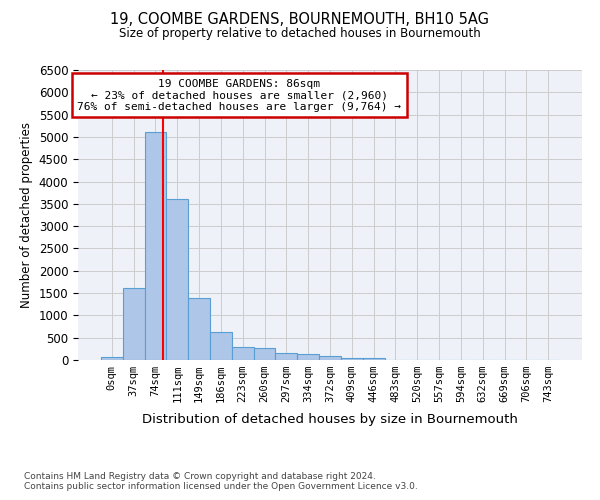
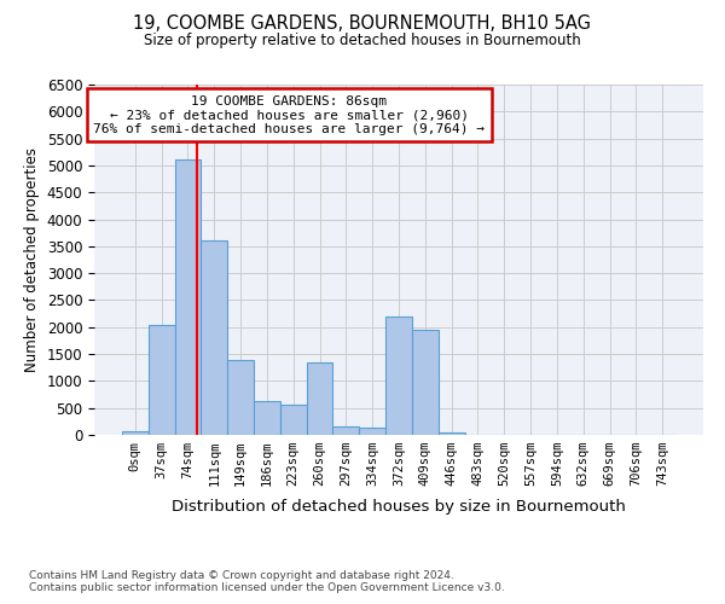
37sqm: 1620 -> 2050
223sqm: 300 -> 550
260sqm: 280 -> 1350
372sqm: 80 -> 2200
409sqm: 50 -> 1950
